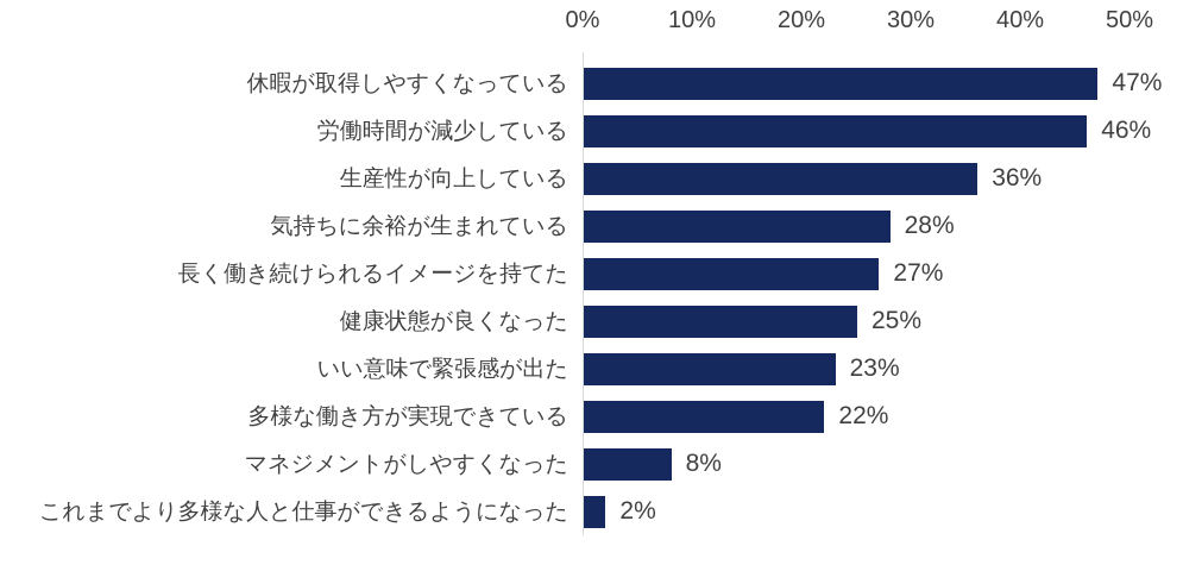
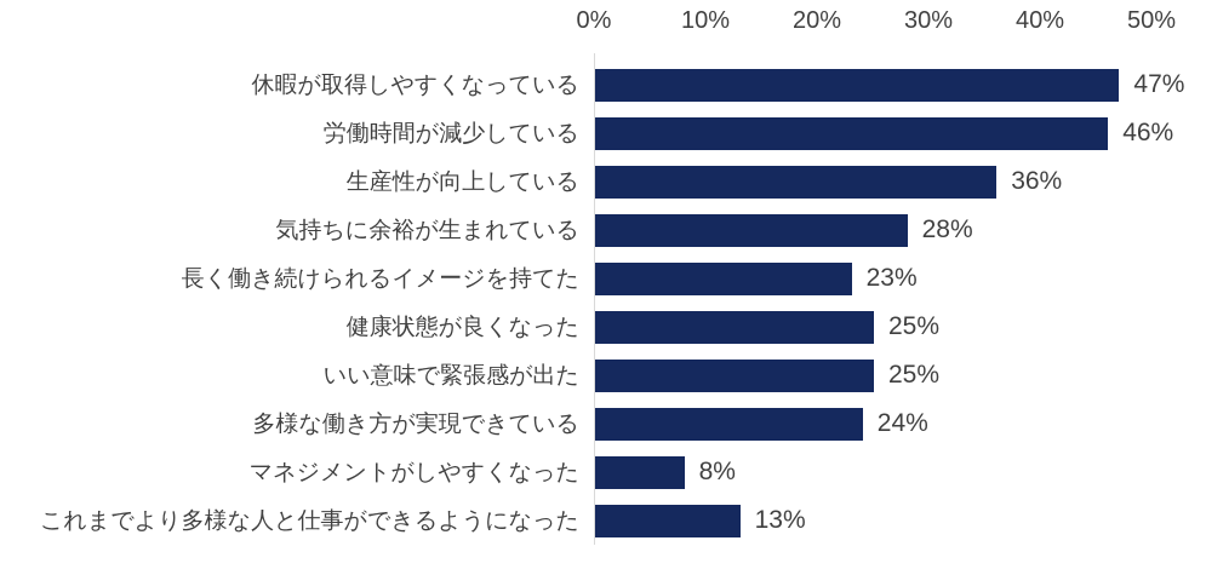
長く働き続けられるイメージを持てた: 27% -> 23%
いい意味で緊張感が出た: 23% -> 25%
多様な働き方が実現できている: 22% -> 24%
これまでより多様な人と仕事ができるようになった: 2% -> 13%
